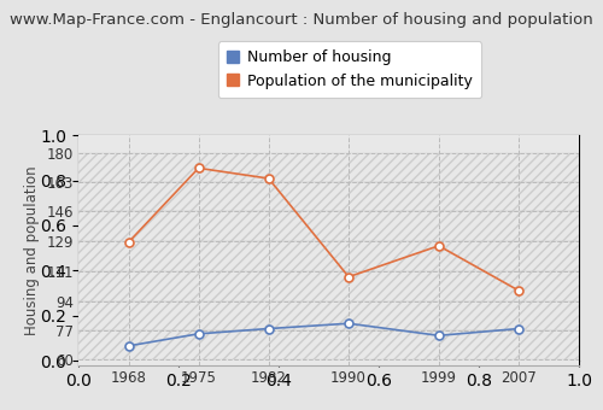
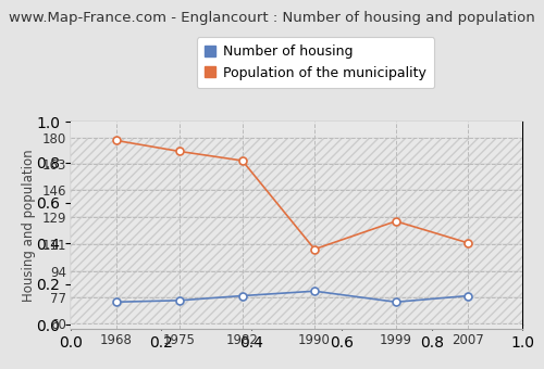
Number of housing/1968: 68 -> 74
Population of the municipality/1968: 128 -> 178
Population of the municipality/2007: 100 -> 112
